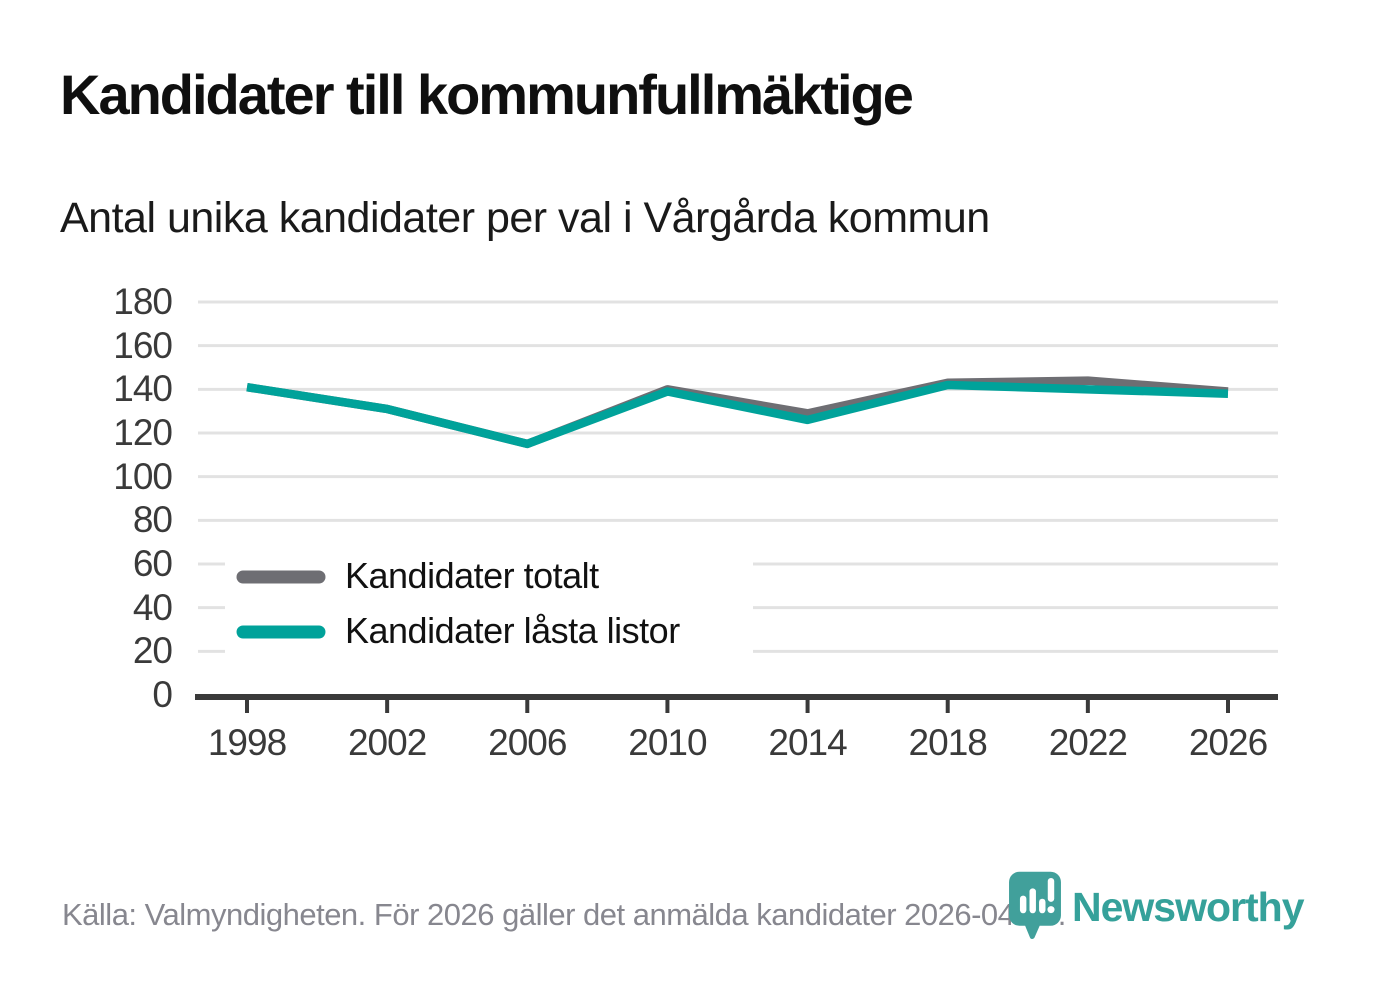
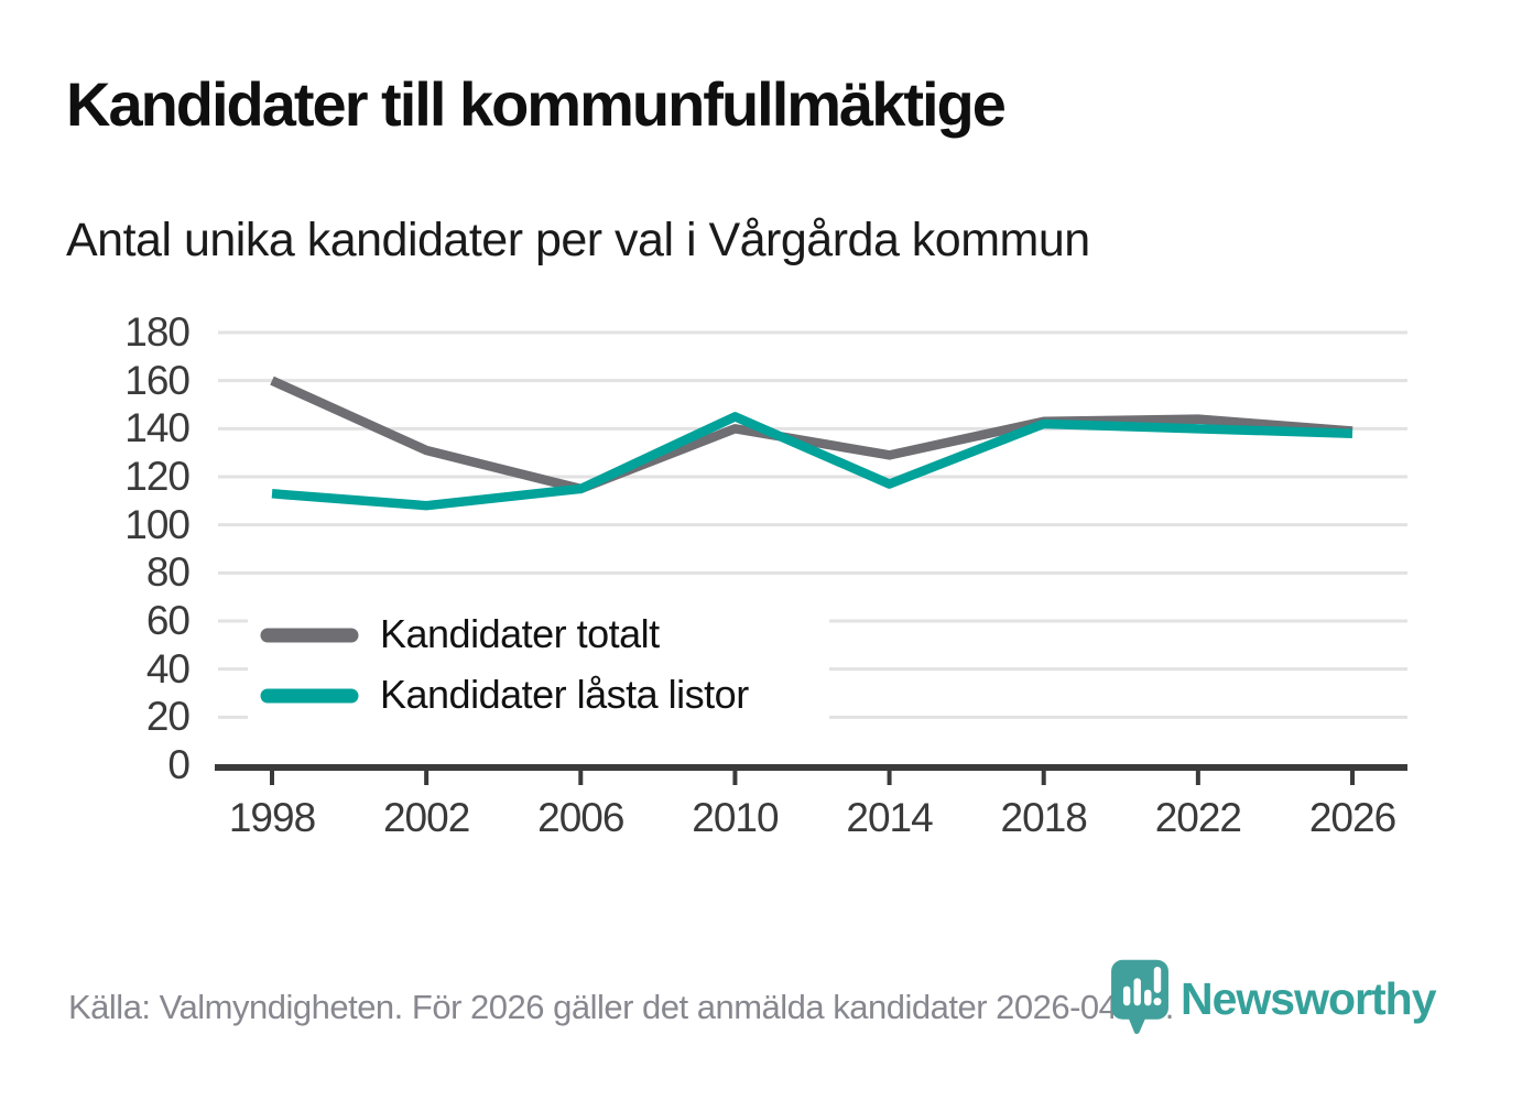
Kandidater totalt/1998: 141 -> 160
Kandidater låsta listor/1998: 141 -> 113
Kandidater låsta listor/2002: 131 -> 108
Kandidater låsta listor/2010: 139 -> 145
Kandidater låsta listor/2014: 126 -> 117
